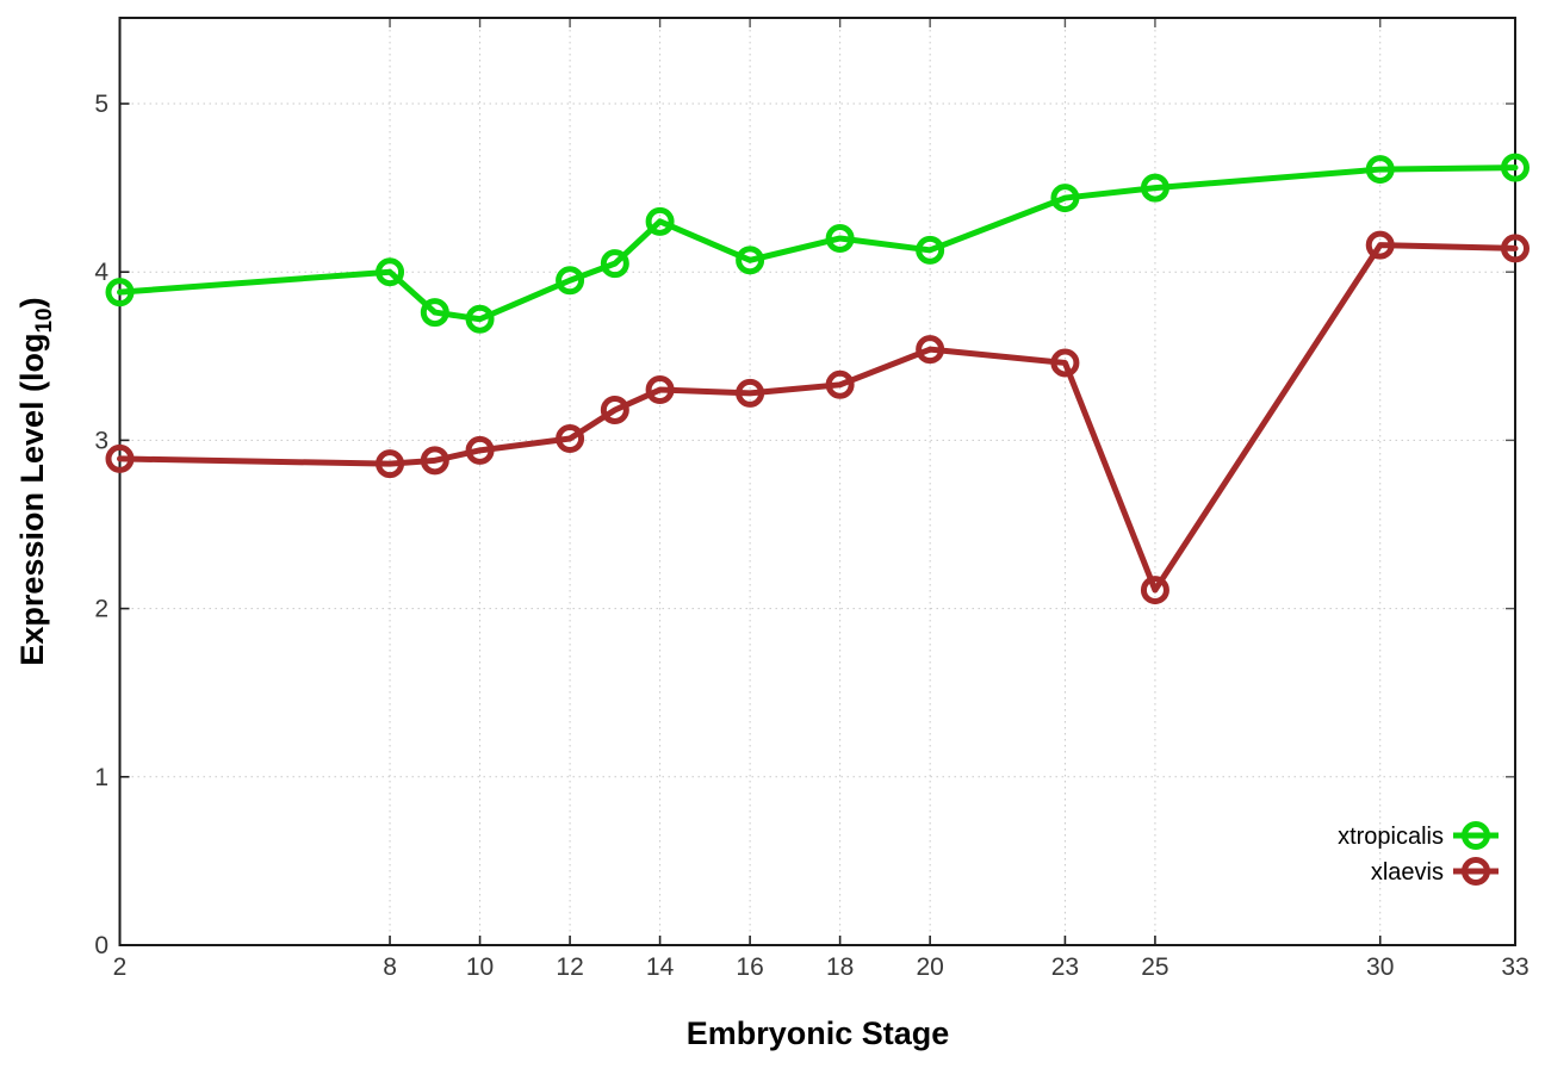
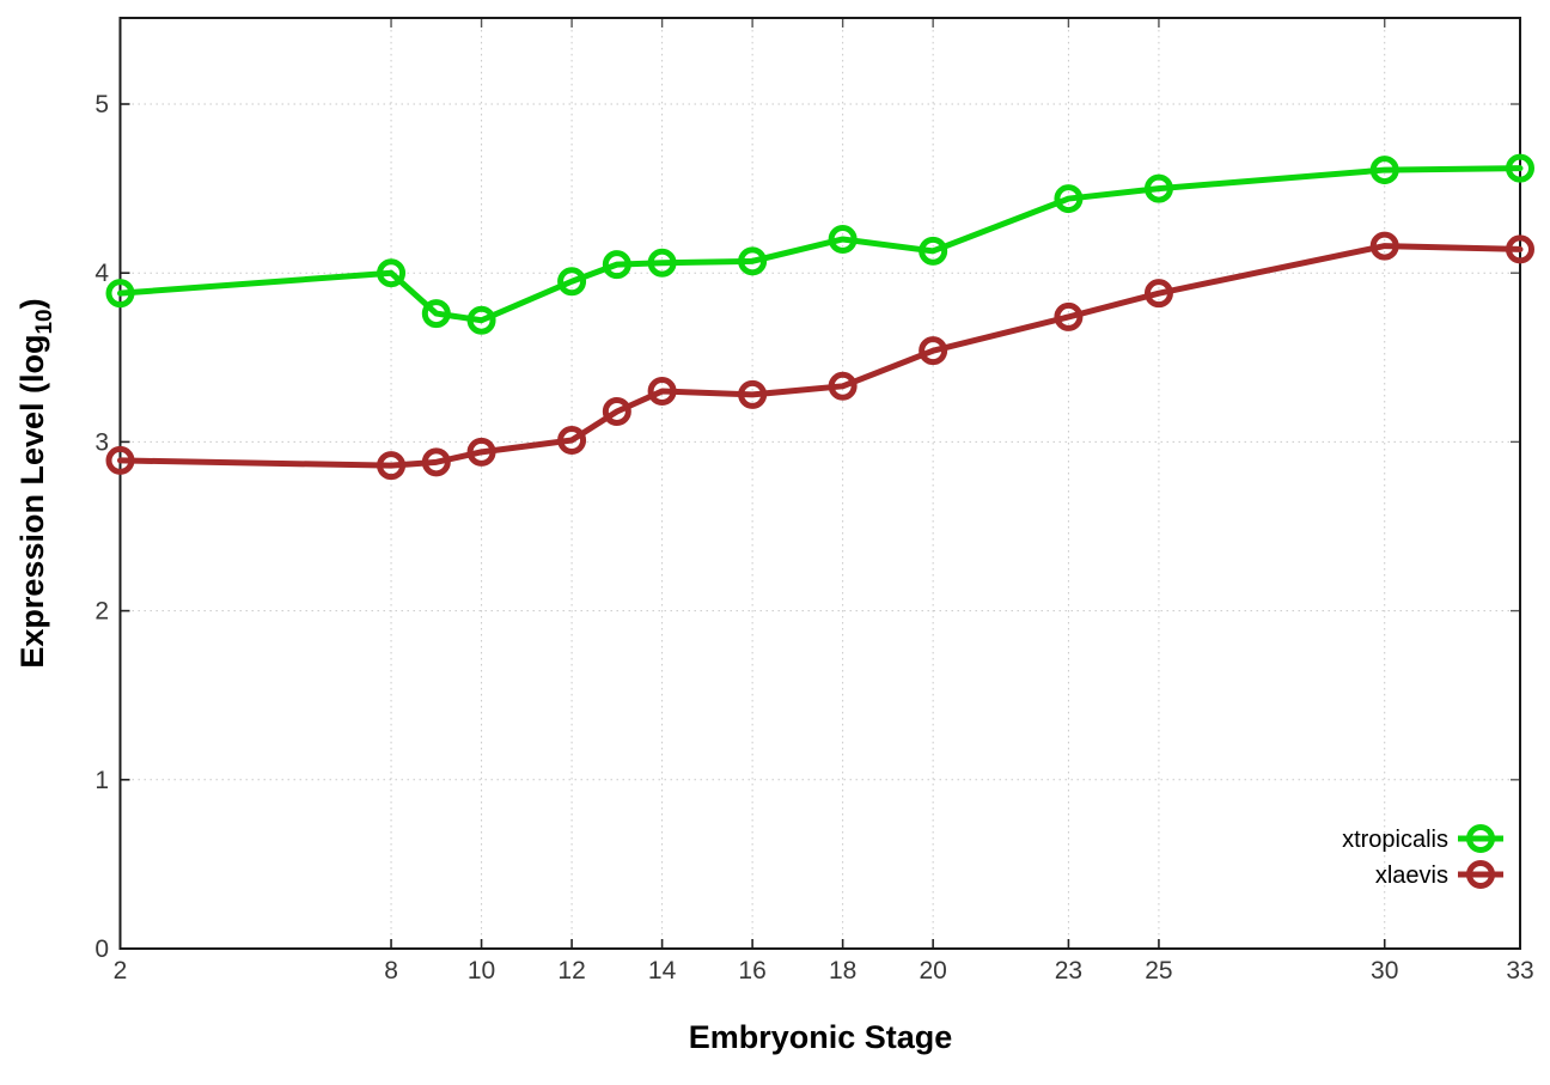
xtropicalis/14: 4.30 -> 4.06
xlaevis/23: 3.46 -> 3.74
xlaevis/25: 2.11 -> 3.88
